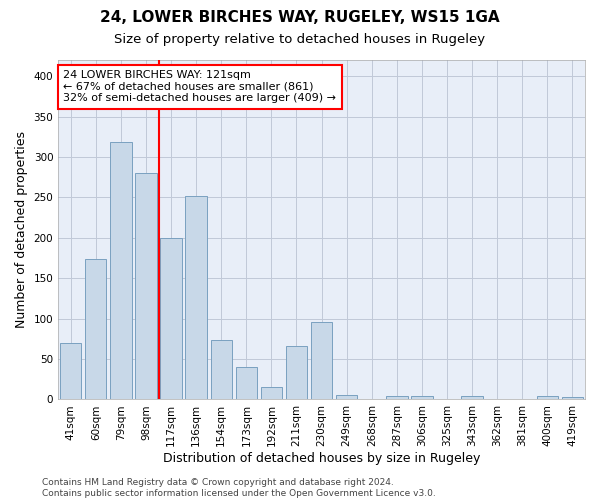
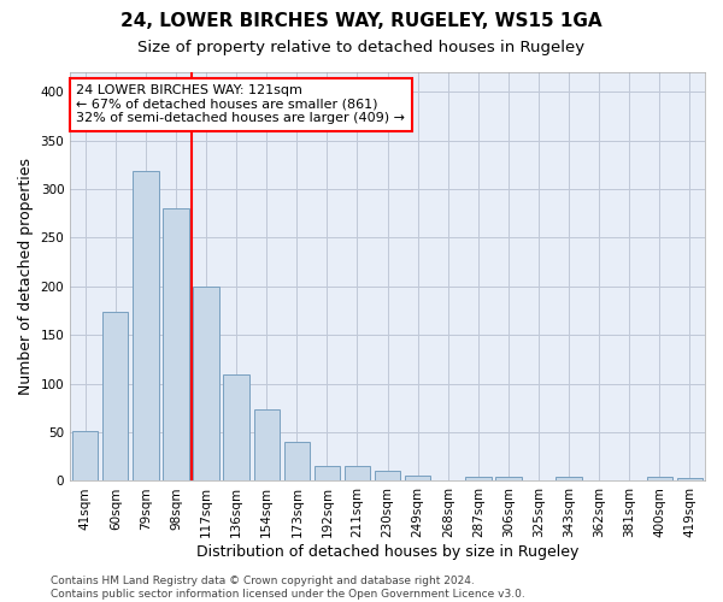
41sqm: 70 -> 51
136sqm: 252 -> 109
211sqm: 66 -> 15
230sqm: 96 -> 10
